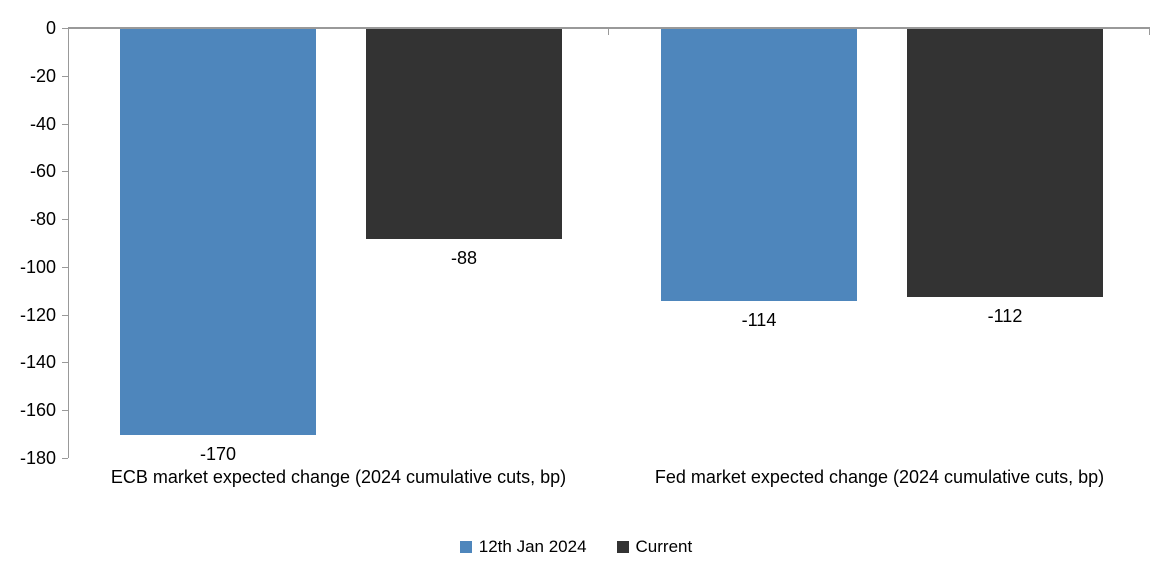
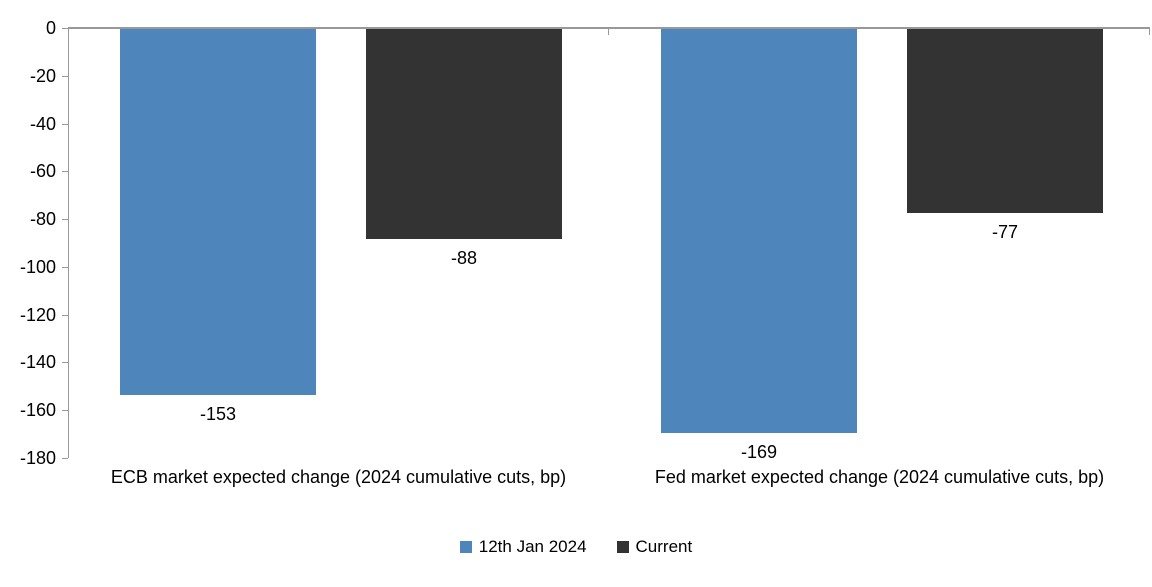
12th Jan 2024/ECB market expected change (2024 cumulative cuts, bp): -170 -> -153
12th Jan 2024/Fed market expected change (2024 cumulative cuts, bp): -114 -> -169
Current/Fed market expected change (2024 cumulative cuts, bp): -112 -> -77
